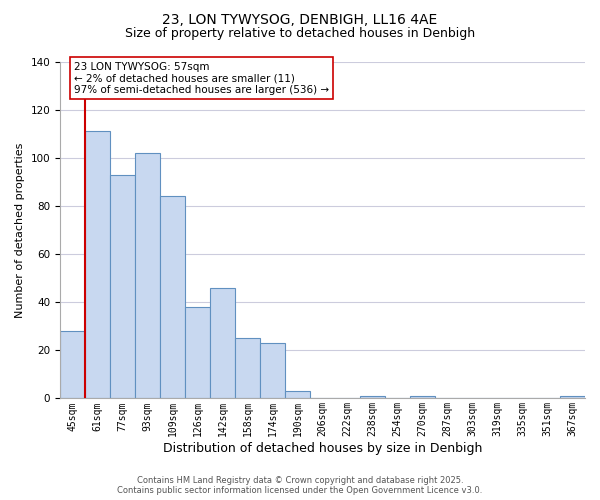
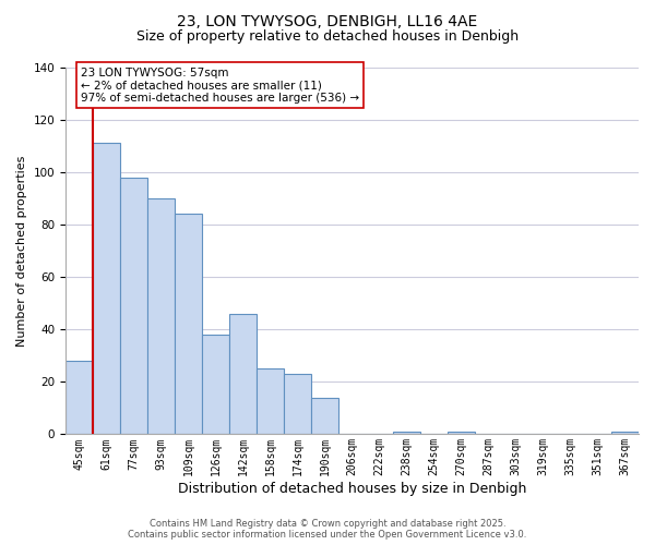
77sqm: 93 -> 98
93sqm: 102 -> 90
190sqm: 3 -> 14
